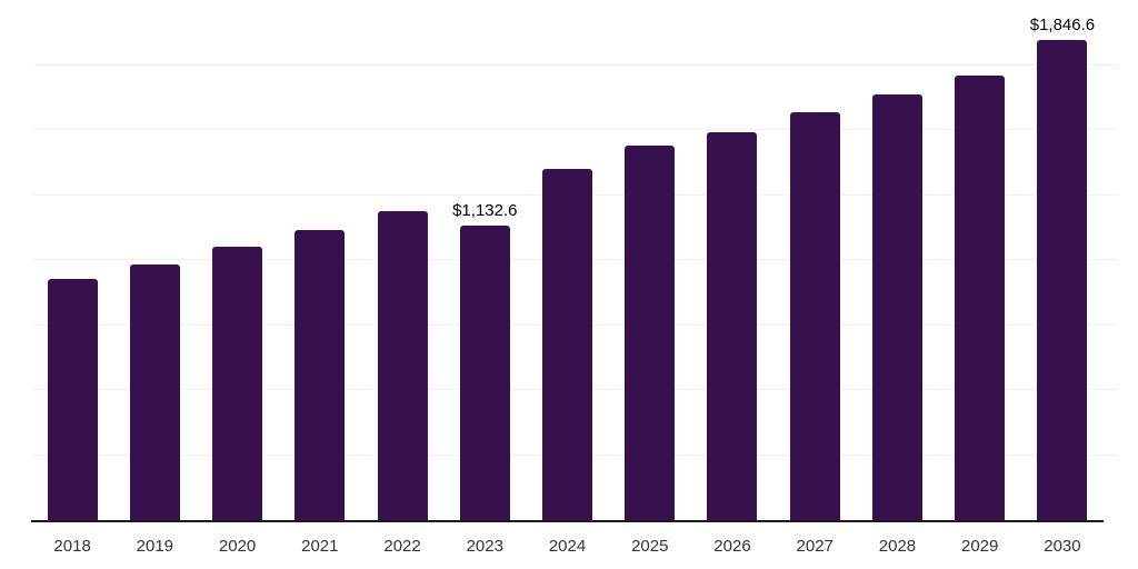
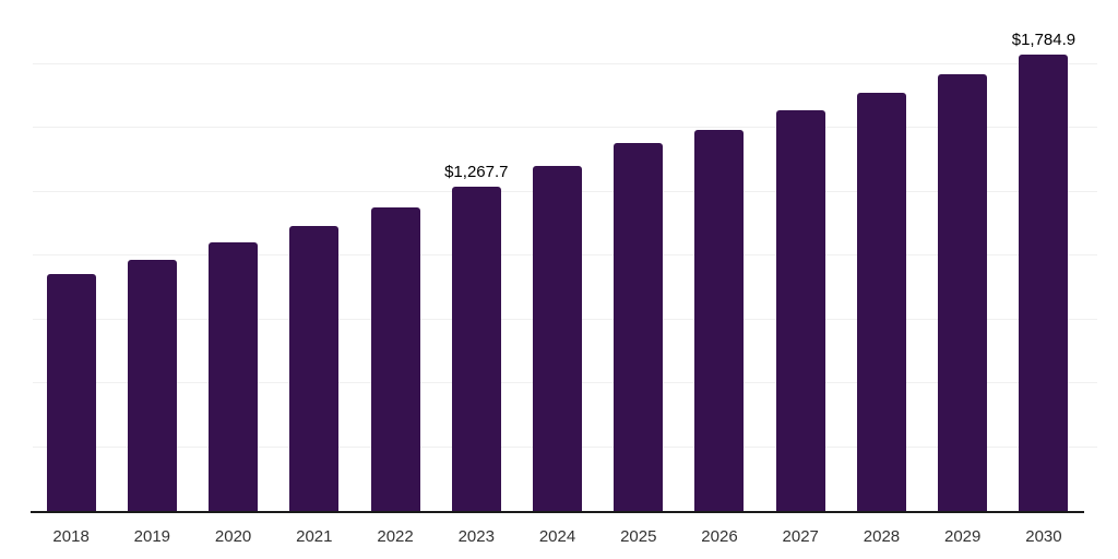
2023: $1,132.6 -> $1,267.7
2030: $1,846.6 -> $1,784.9
